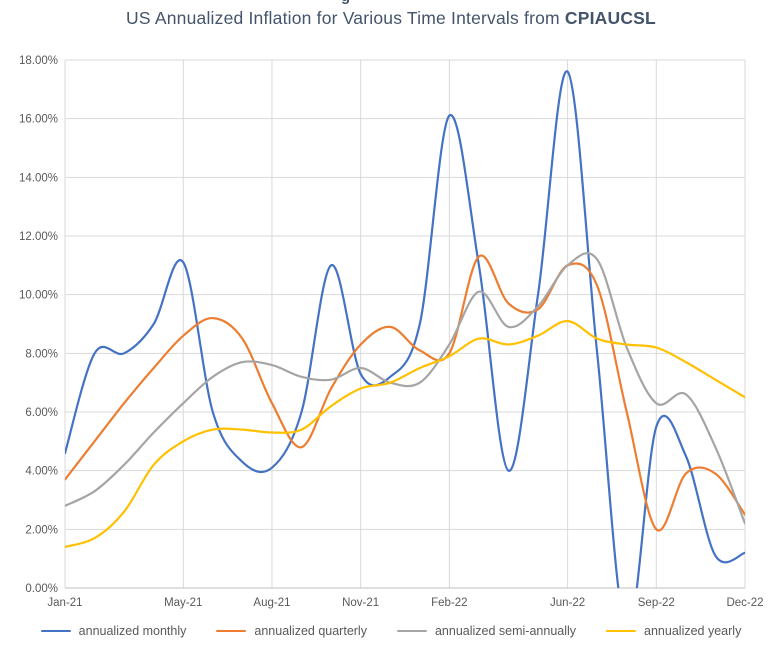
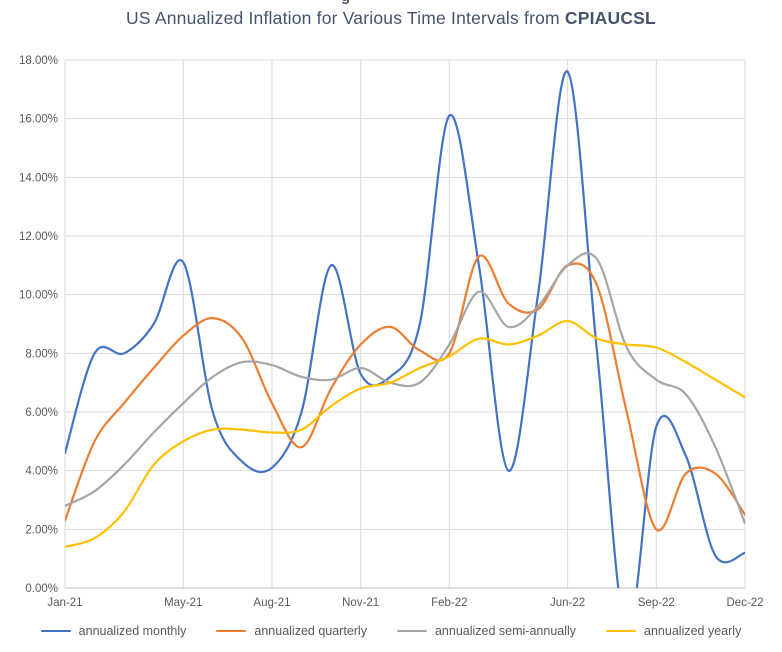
annualized quarterly/Jan-21: 3.7% -> 2.3%
annualized semi-annually/Sep-22: 6.3% -> 7.1%
